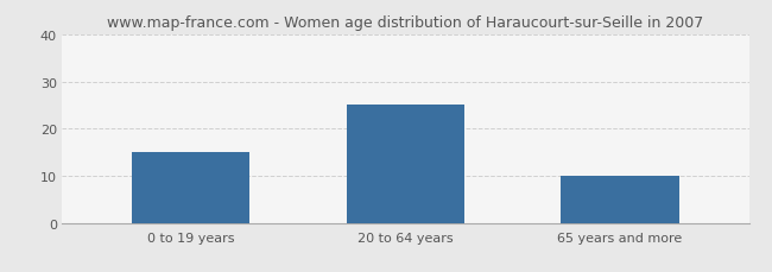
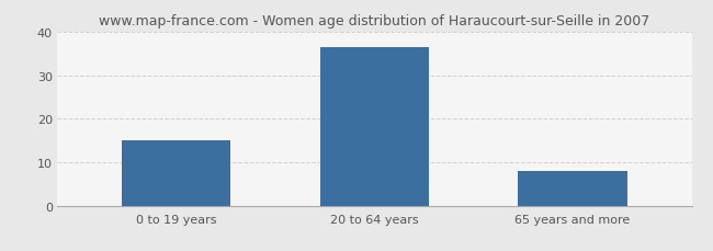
20 to 64 years: 25.0 -> 36.5
65 years and more: 10.0 -> 8.0
